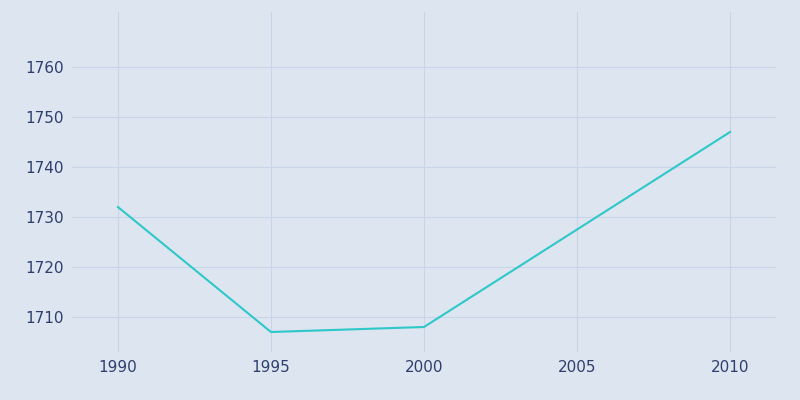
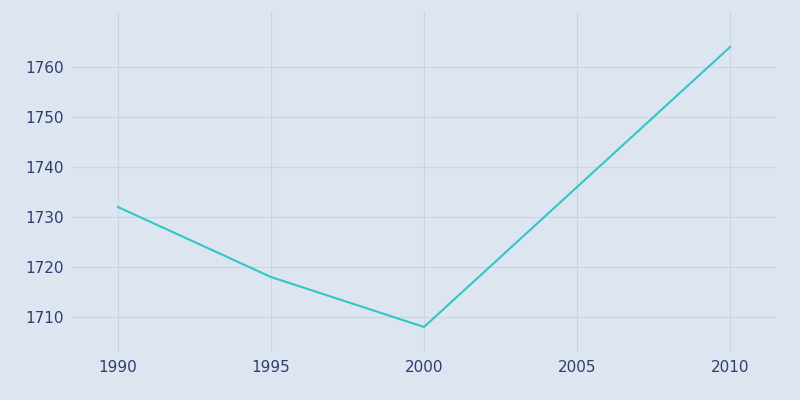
1995: 1707 -> 1718
2010: 1747 -> 1764
